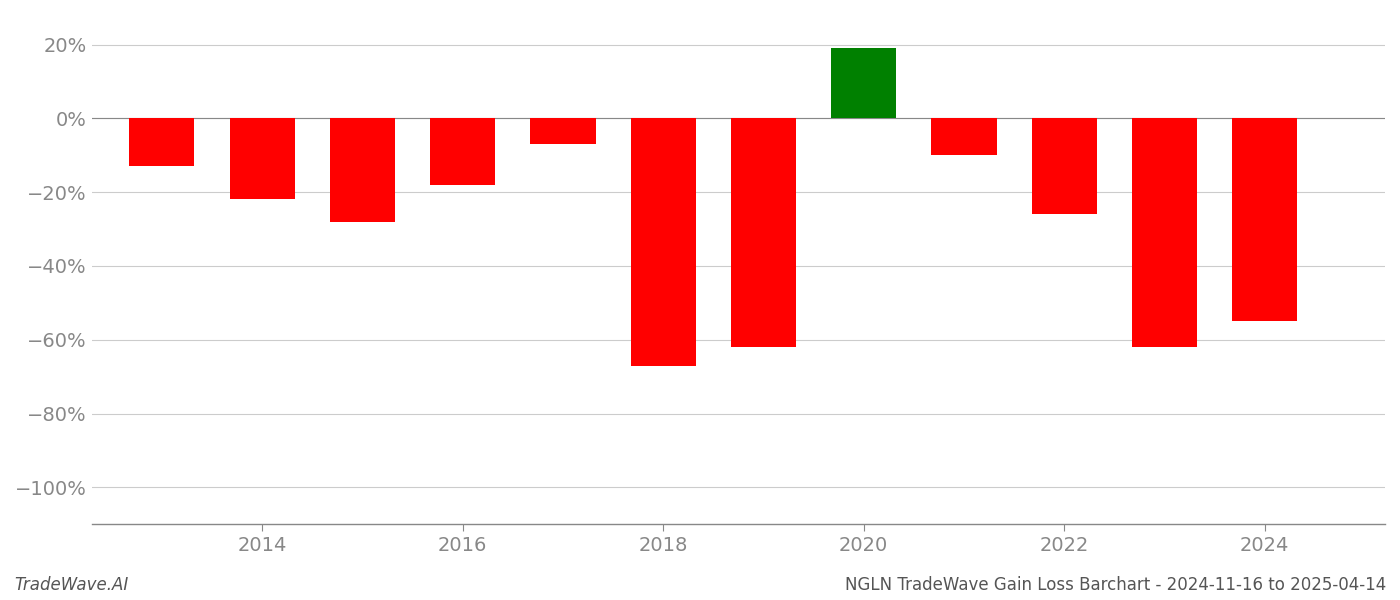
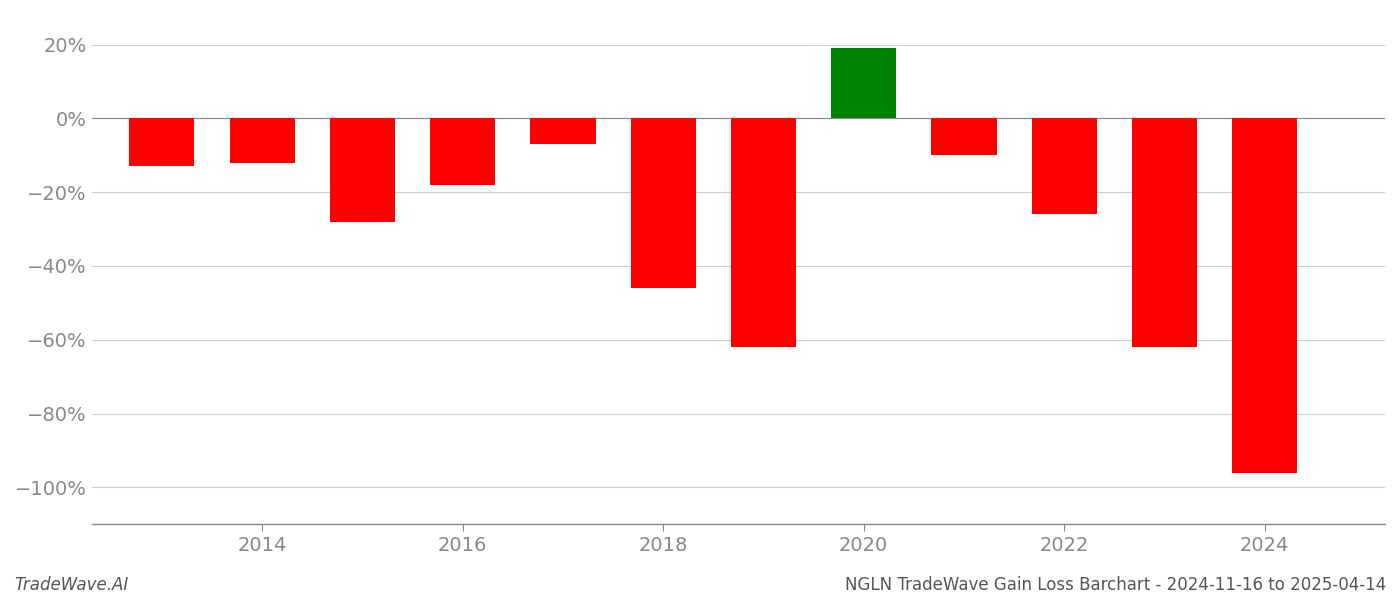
2014: -22% -> -12%
2018: -67% -> -46%
2024: -55% -> -96%
